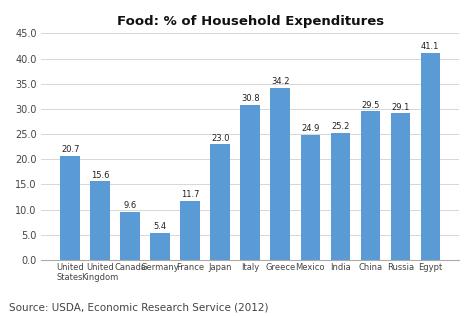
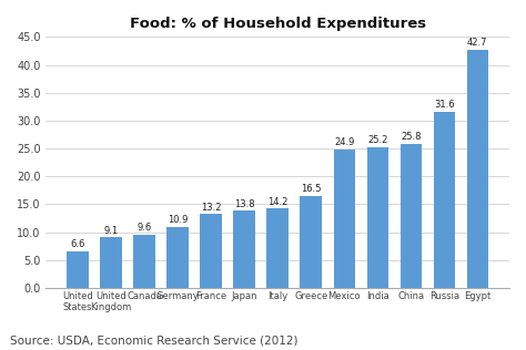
United States: 20.7 -> 6.6
United Kingdom: 15.6 -> 9.1
Germany: 5.4 -> 10.9
France: 11.7 -> 13.2
Japan: 23.0 -> 13.8
Italy: 30.8 -> 14.2
Greece: 34.2 -> 16.5
China: 29.5 -> 25.8
Russia: 29.1 -> 31.6
Egypt: 41.1 -> 42.7
